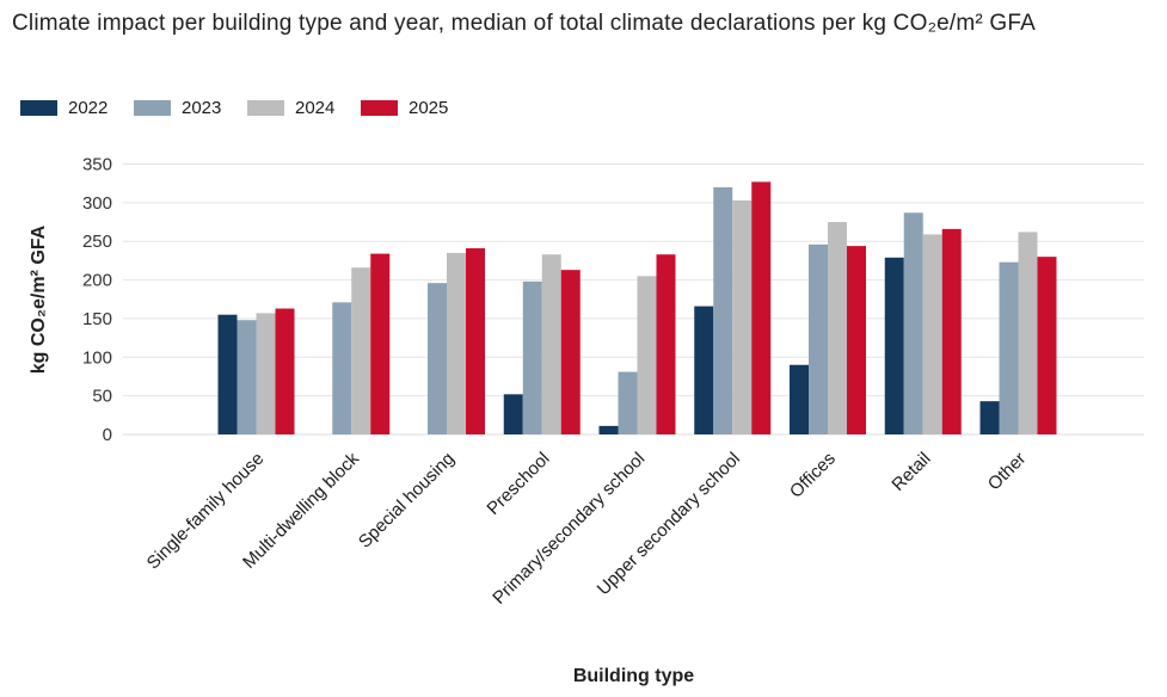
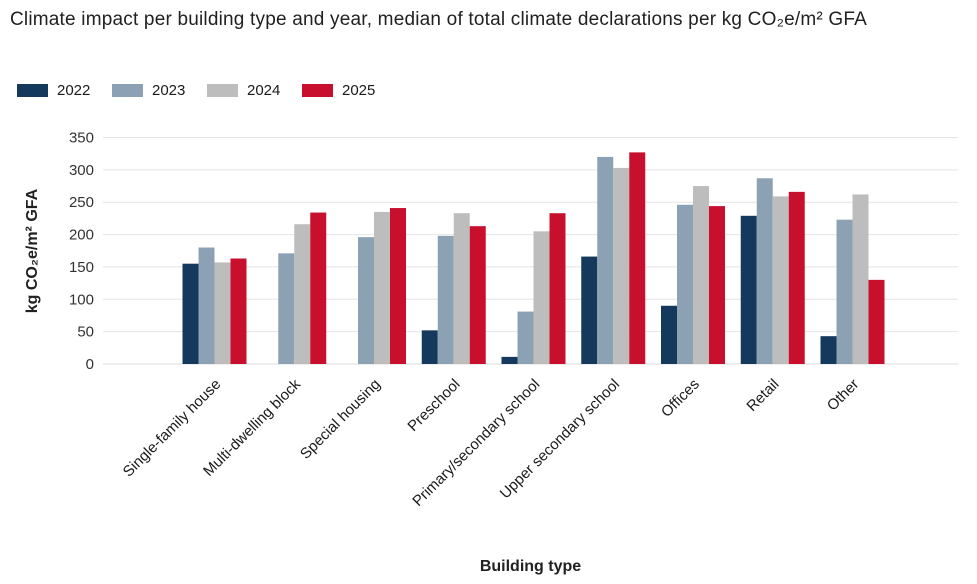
2023/Single-family house: 150 -> 180
2025/Other: 230 -> 130
